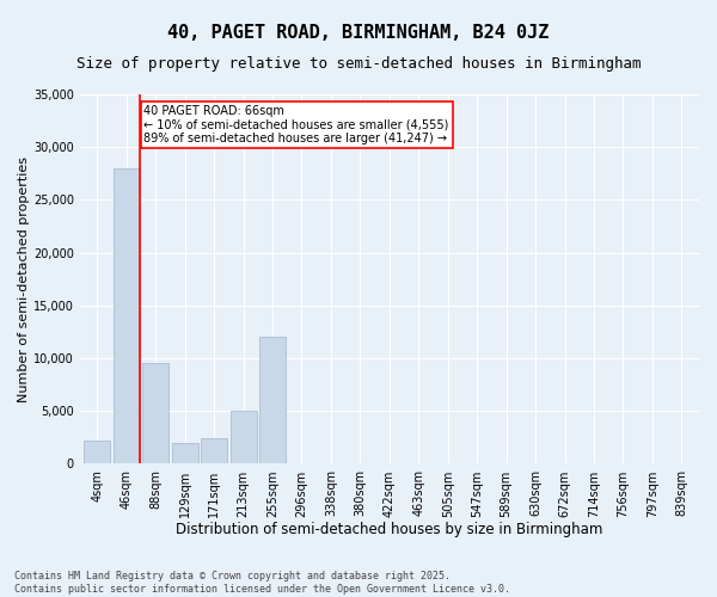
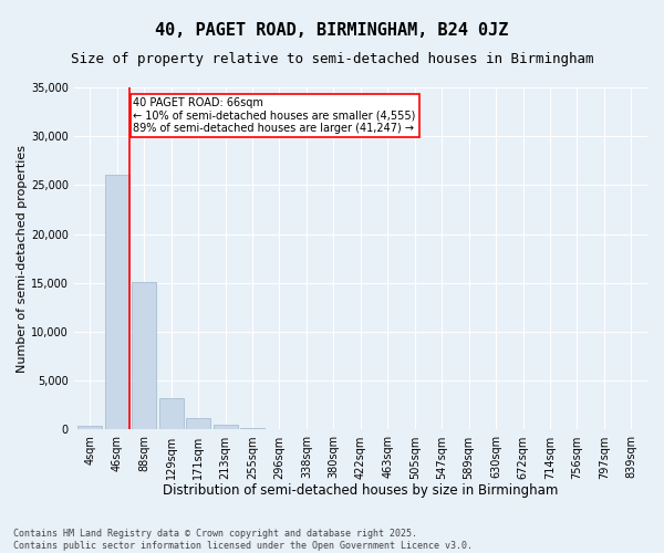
4sqm: 2,200 -> 400
46sqm: 28,000 -> 26,100
88sqm: 9,600 -> 15,100
129sqm: 2,000 -> 3,200
171sqm: 2,400 -> 1,200
213sqm: 5,000 -> 400
255sqm: 12,000 -> 200
